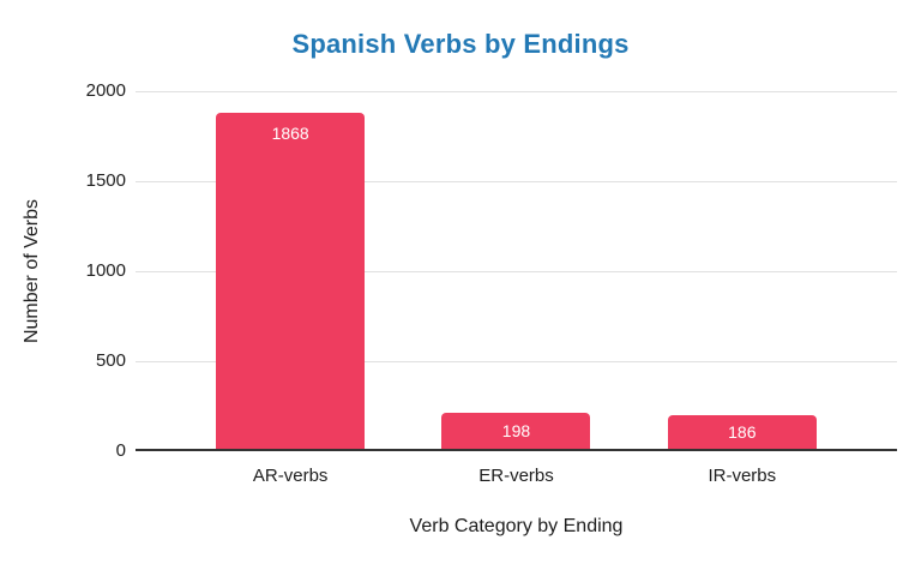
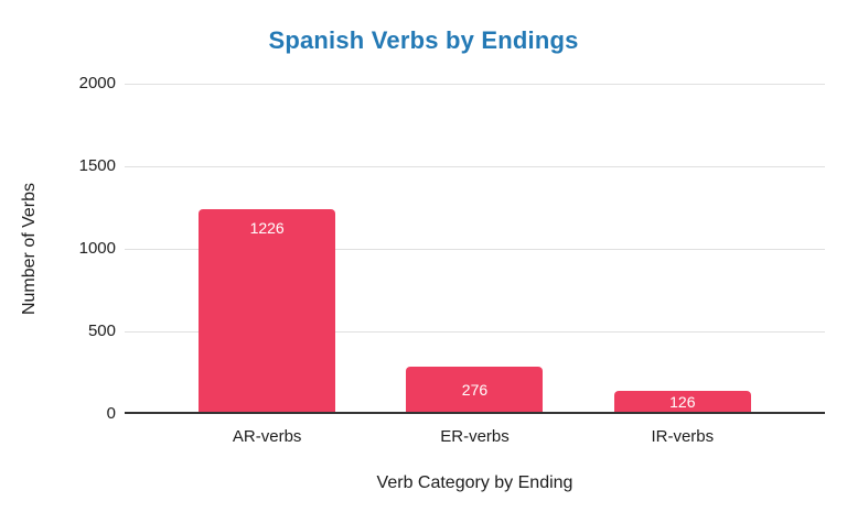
AR-verbs: 1868 -> 1226
ER-verbs: 198 -> 276
IR-verbs: 186 -> 126
